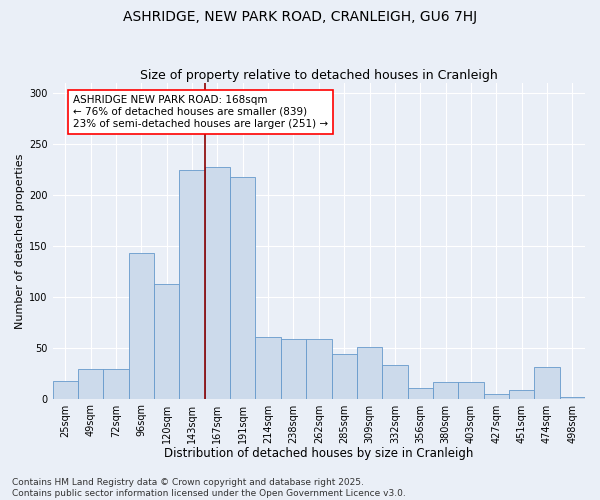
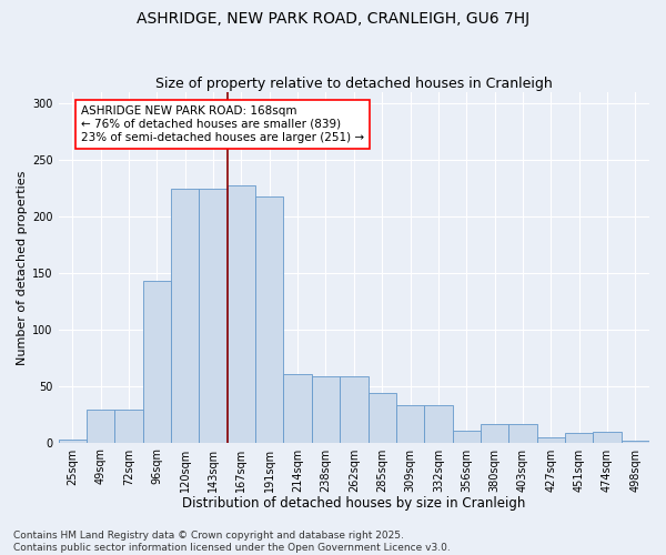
25sqm: 17 -> 3
120sqm: 113 -> 225
309sqm: 51 -> 33
474sqm: 31 -> 9
